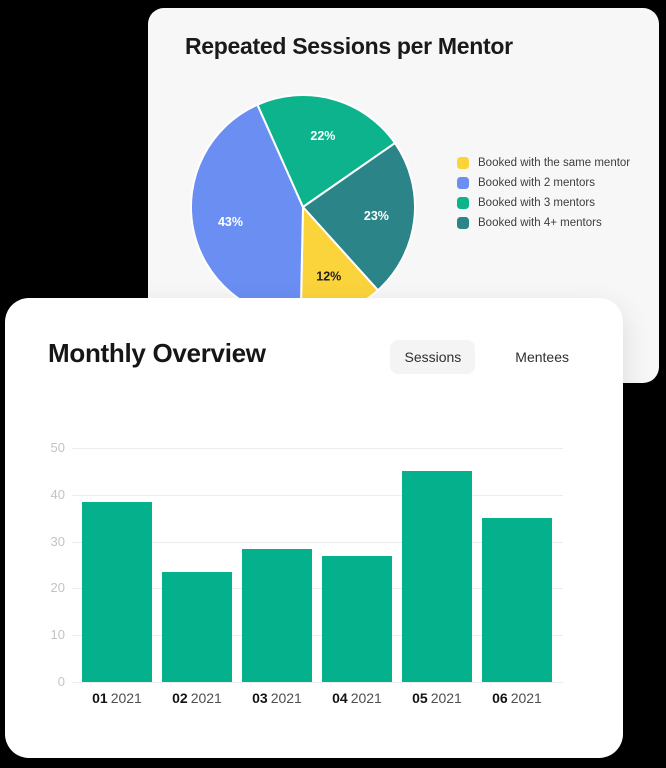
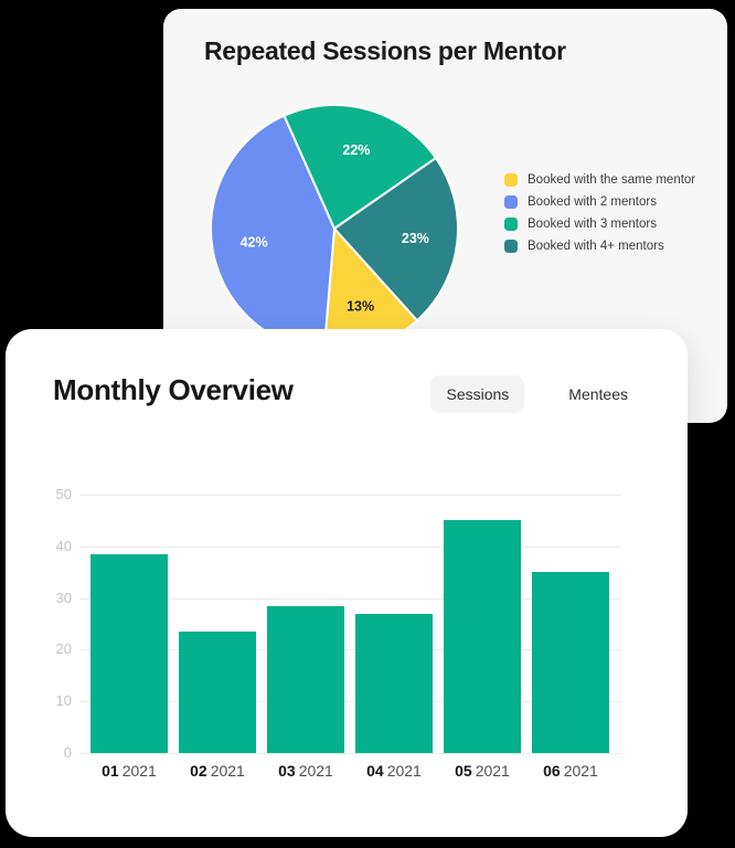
Repeated Sessions per Mentor/Booked with the same mentor: 12% -> 13%
Repeated Sessions per Mentor/Booked with 2 mentors: 43% -> 42%
